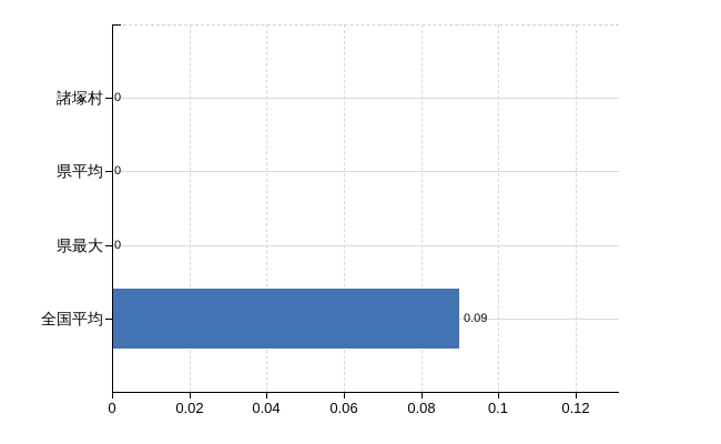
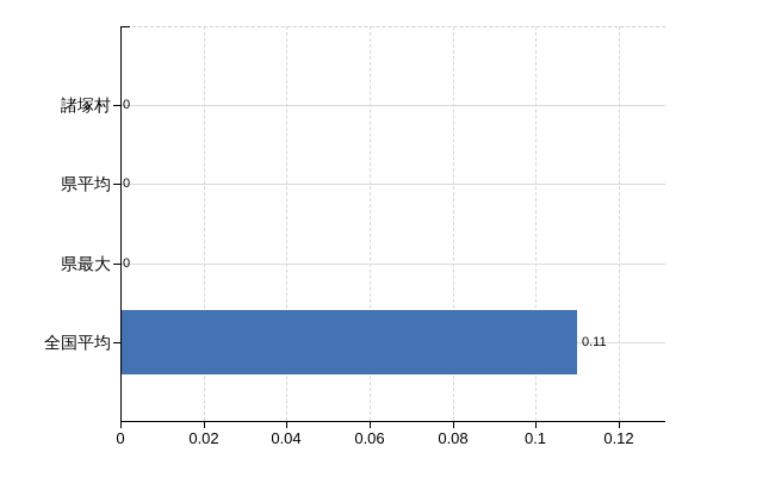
全国平均: 0.09 -> 0.11
